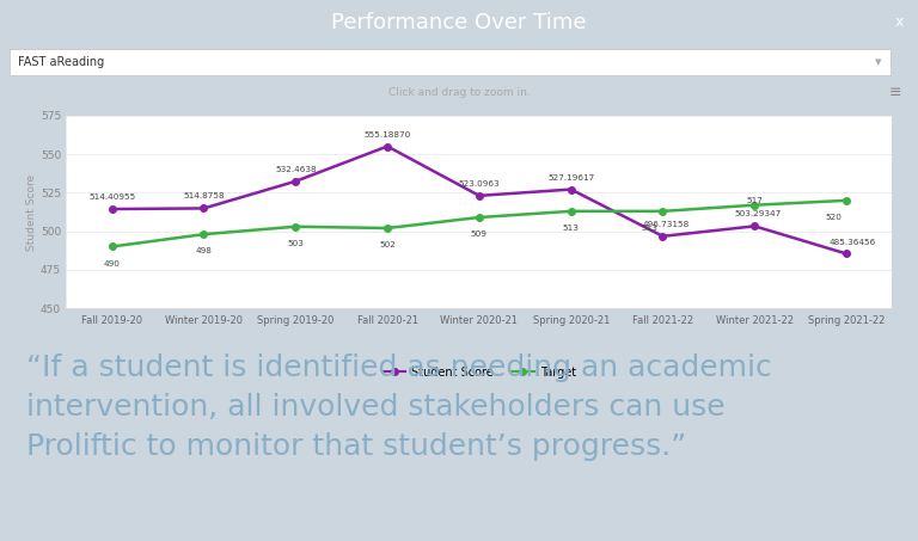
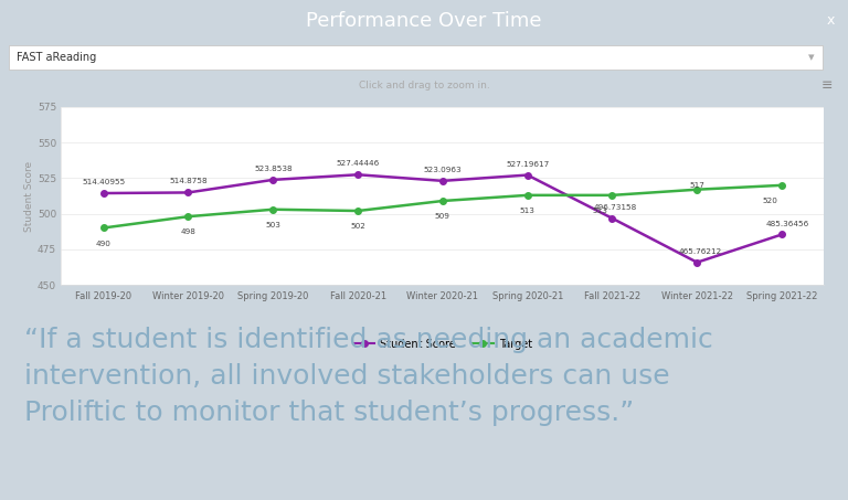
Student Score/Spring 2019-20: 532.4638 -> 523.8538
Student Score/Fall 2020-21: 555.18870 -> 527.44446
Student Score/Winter 2021-22: 503.29347 -> 465.76212
